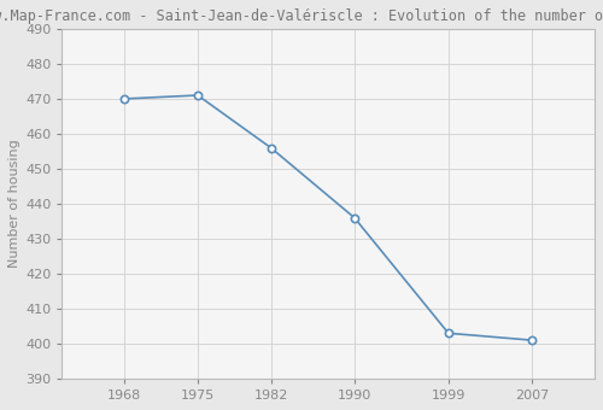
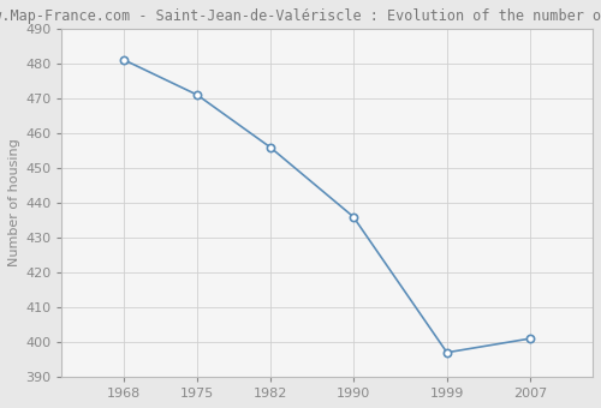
1968: 470 -> 481
1999: 403 -> 397
